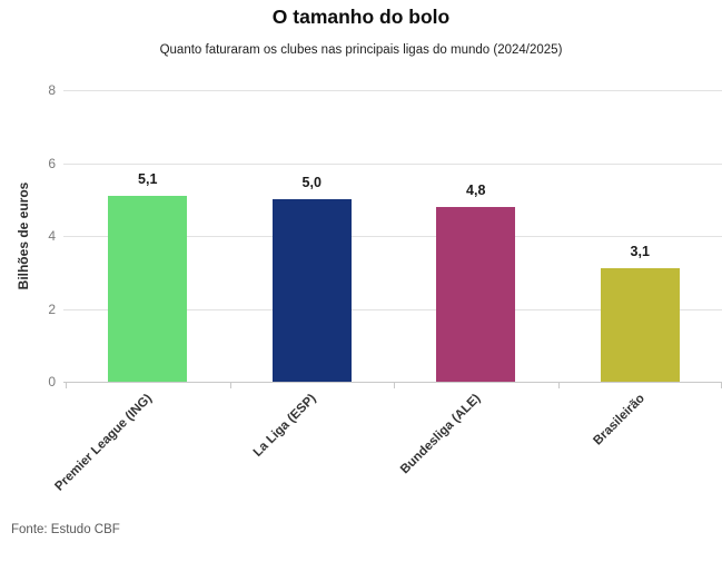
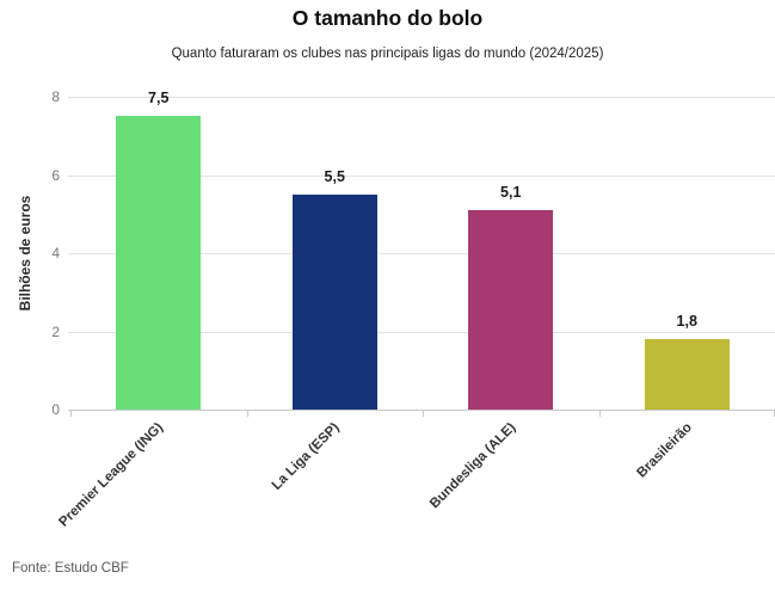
Premier League (ING): 5,1 -> 7,5
La Liga (ESP): 5,0 -> 5,5
Bundesliga (ALE): 4,8 -> 5,1
Brasileirão: 3,1 -> 1,8
